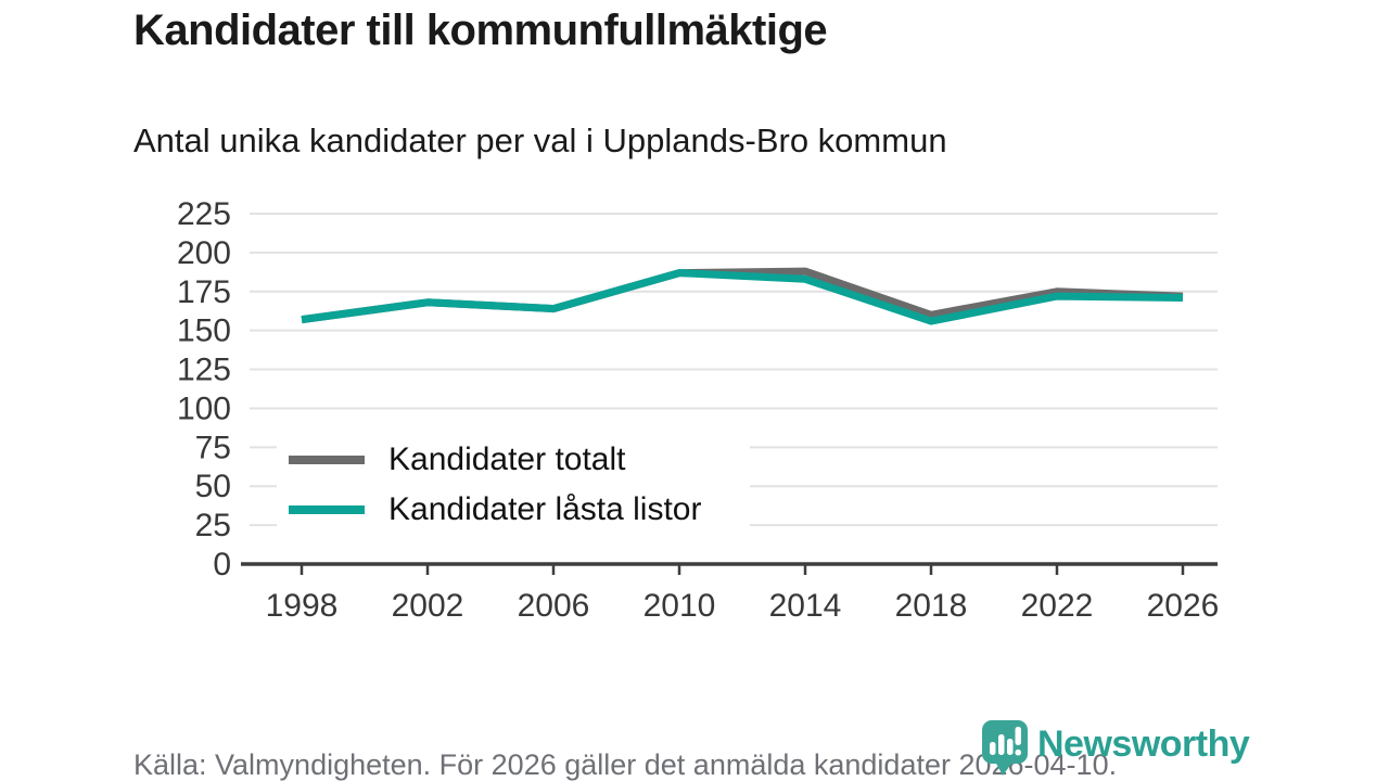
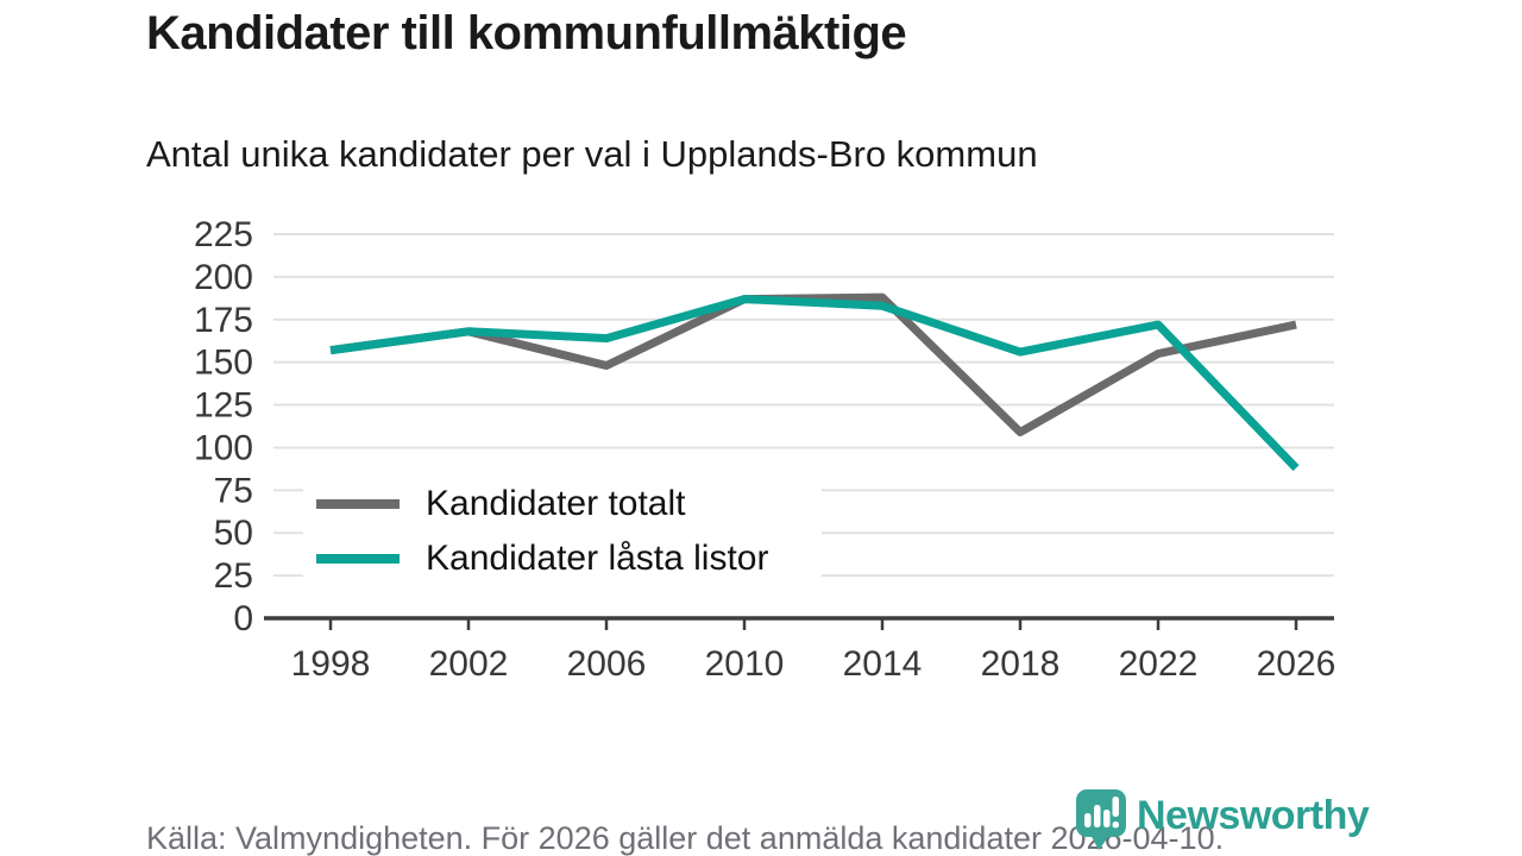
Kandidater totalt/2006: 164 -> 148
Kandidater totalt/2018: 160 -> 109
Kandidater totalt/2022: 175 -> 155
Kandidater låsta listor/2026: 171 -> 88
